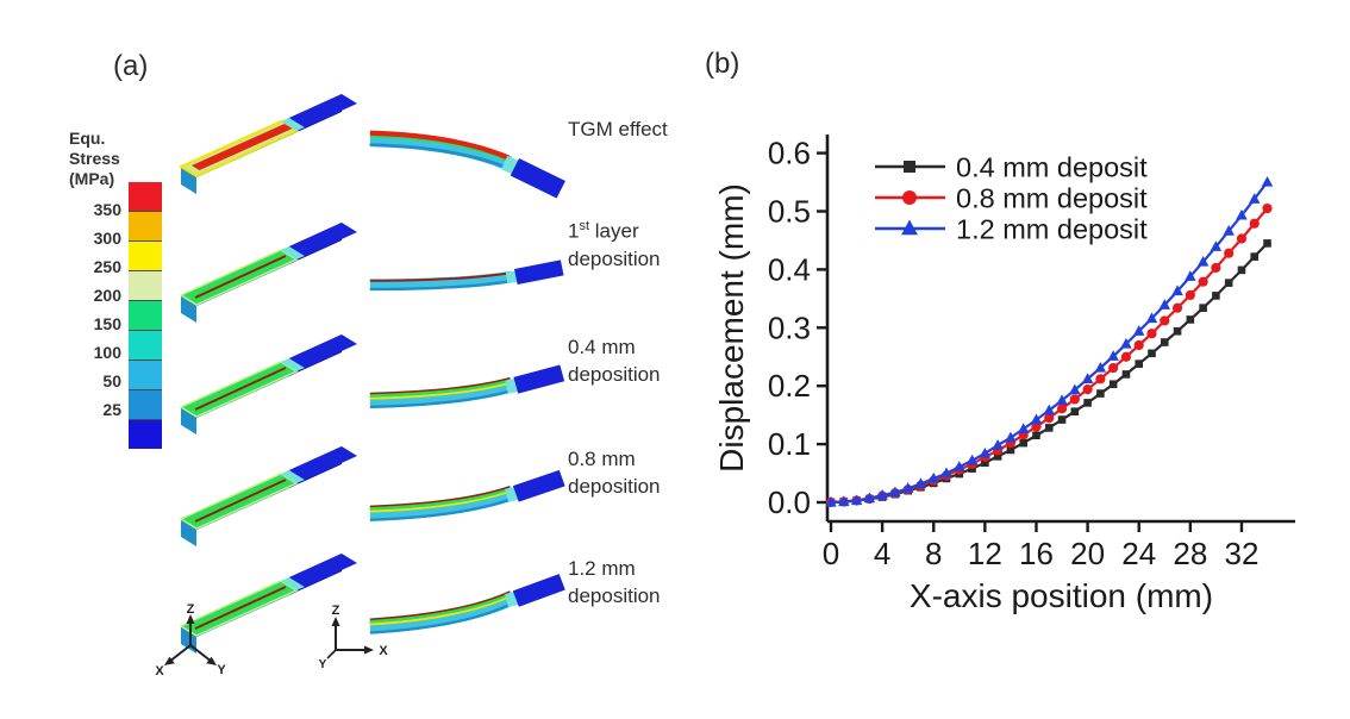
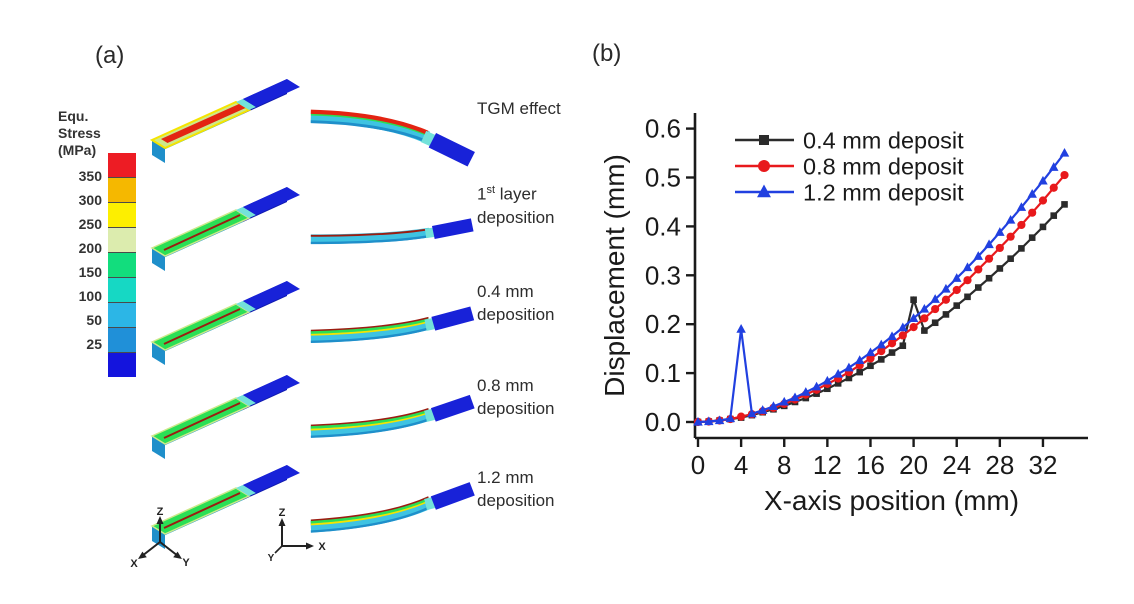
1.2 mm deposit/4: 0.01 -> 0.19
0.4 mm deposit/20: 0.17 -> 0.25
